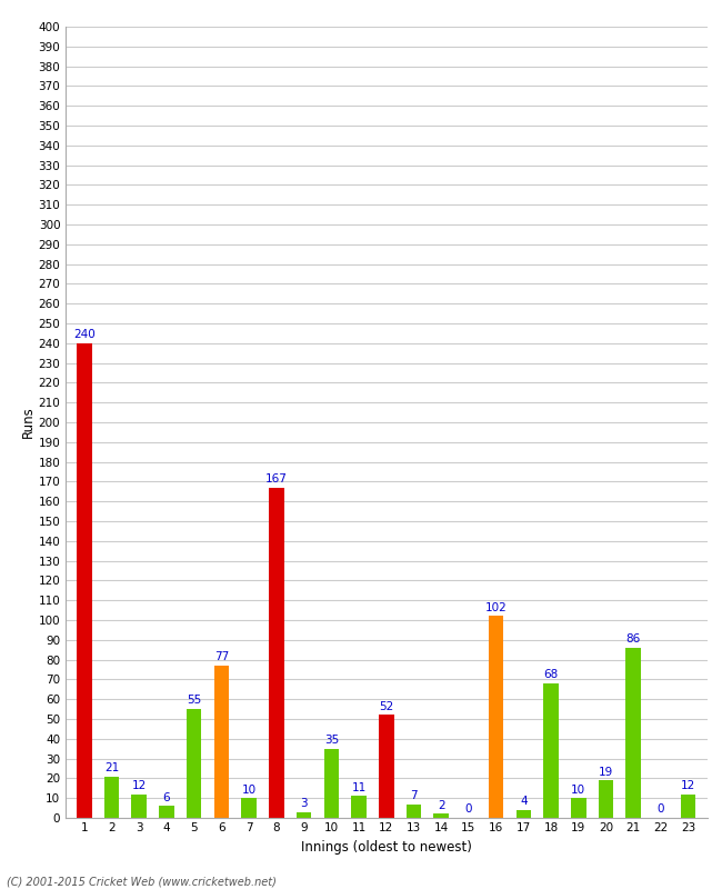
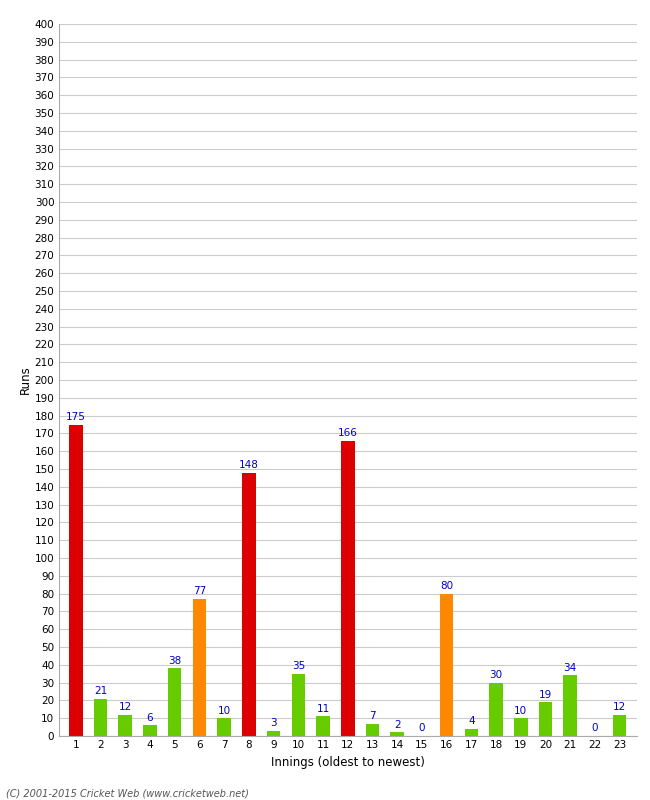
1: 240 -> 175
5: 55 -> 38
8: 167 -> 148
12: 52 -> 166
16: 102 -> 80
18: 68 -> 30
21: 86 -> 34
